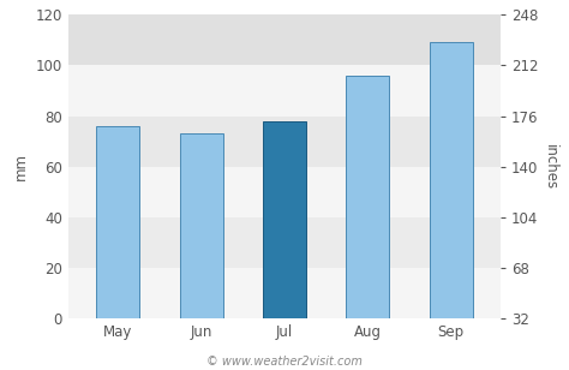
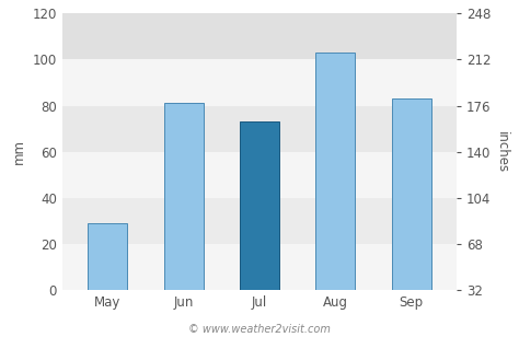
May: 76 -> 29
Jun: 73 -> 81
Jul: 78 -> 73
Aug: 96 -> 103
Sep: 109 -> 83
